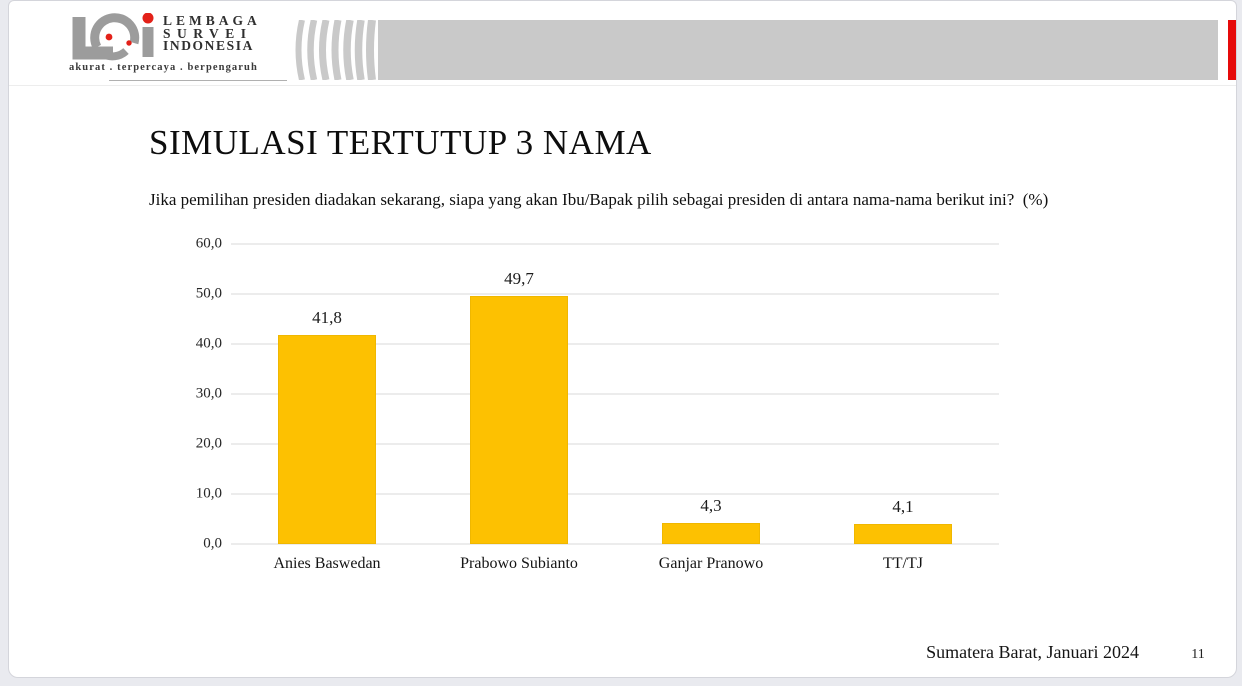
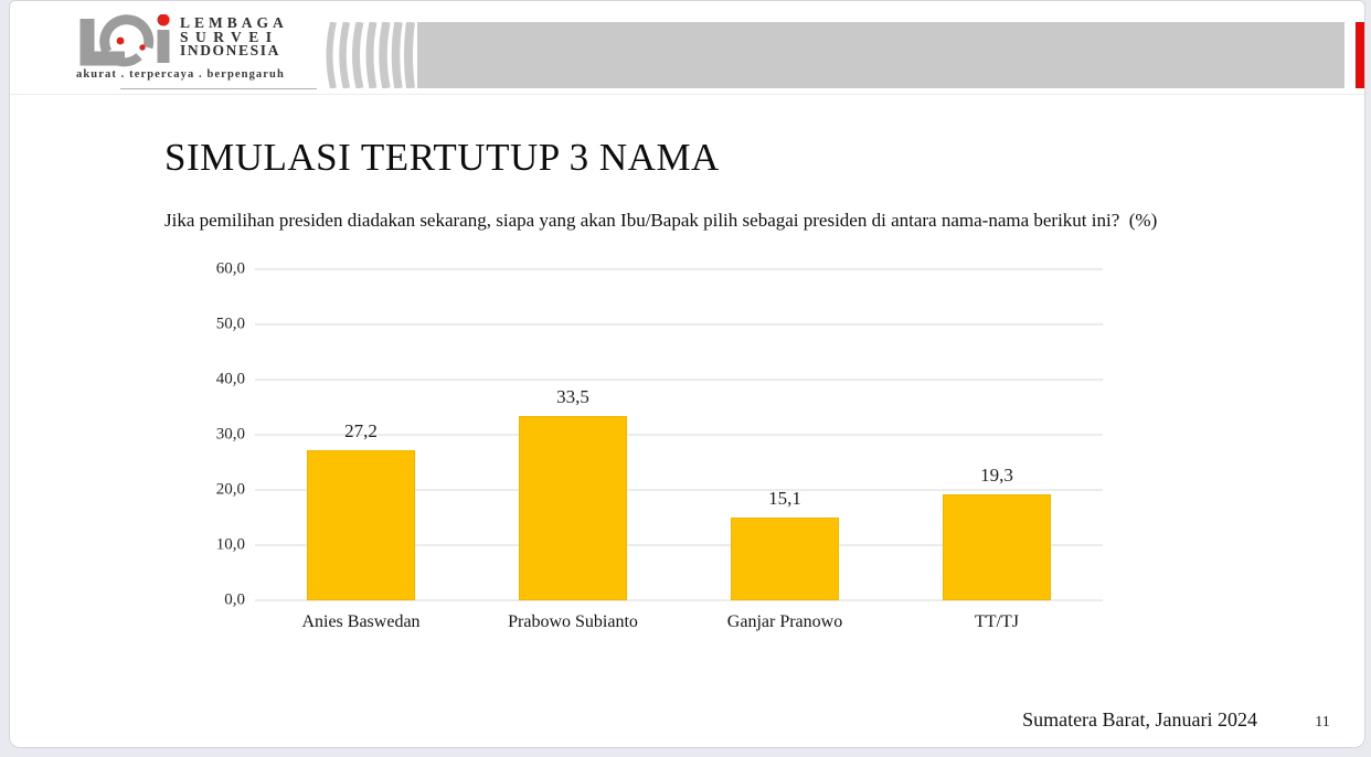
Anies Baswedan: 41,8 -> 27,2
Prabowo Subianto: 49,7 -> 33,5
Ganjar Pranowo: 4,3 -> 15,1
TT/TJ: 4,1 -> 19,3
